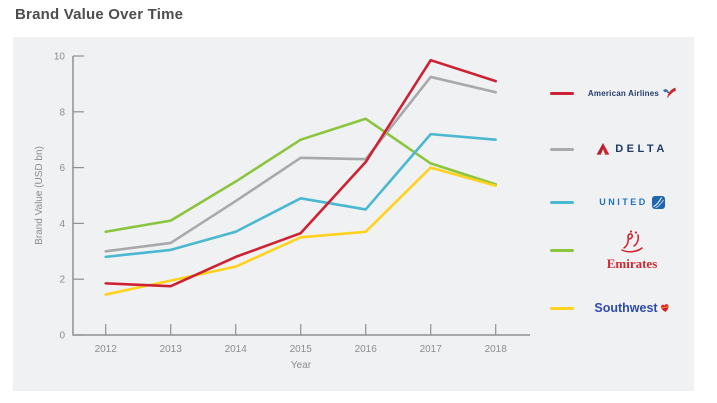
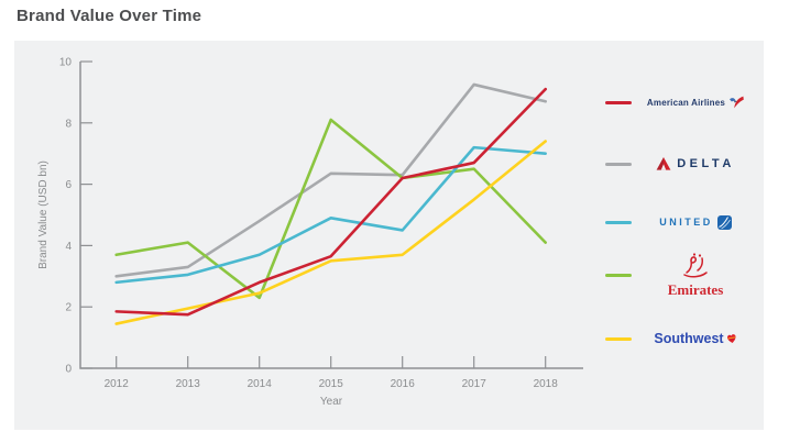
Emirates/2014: 5.5 -> 2.3
Emirates/2015: 7.0 -> 8.1
Emirates/2016: 7.8 -> 6.2
American Airlines/2017: 9.8 -> 6.7
Emirates/2017: 6.2 -> 6.5
Southwest/2017: 6.0 -> 5.5
Emirates/2018: 5.4 -> 4.1
Southwest/2018: 5.3 -> 7.4
